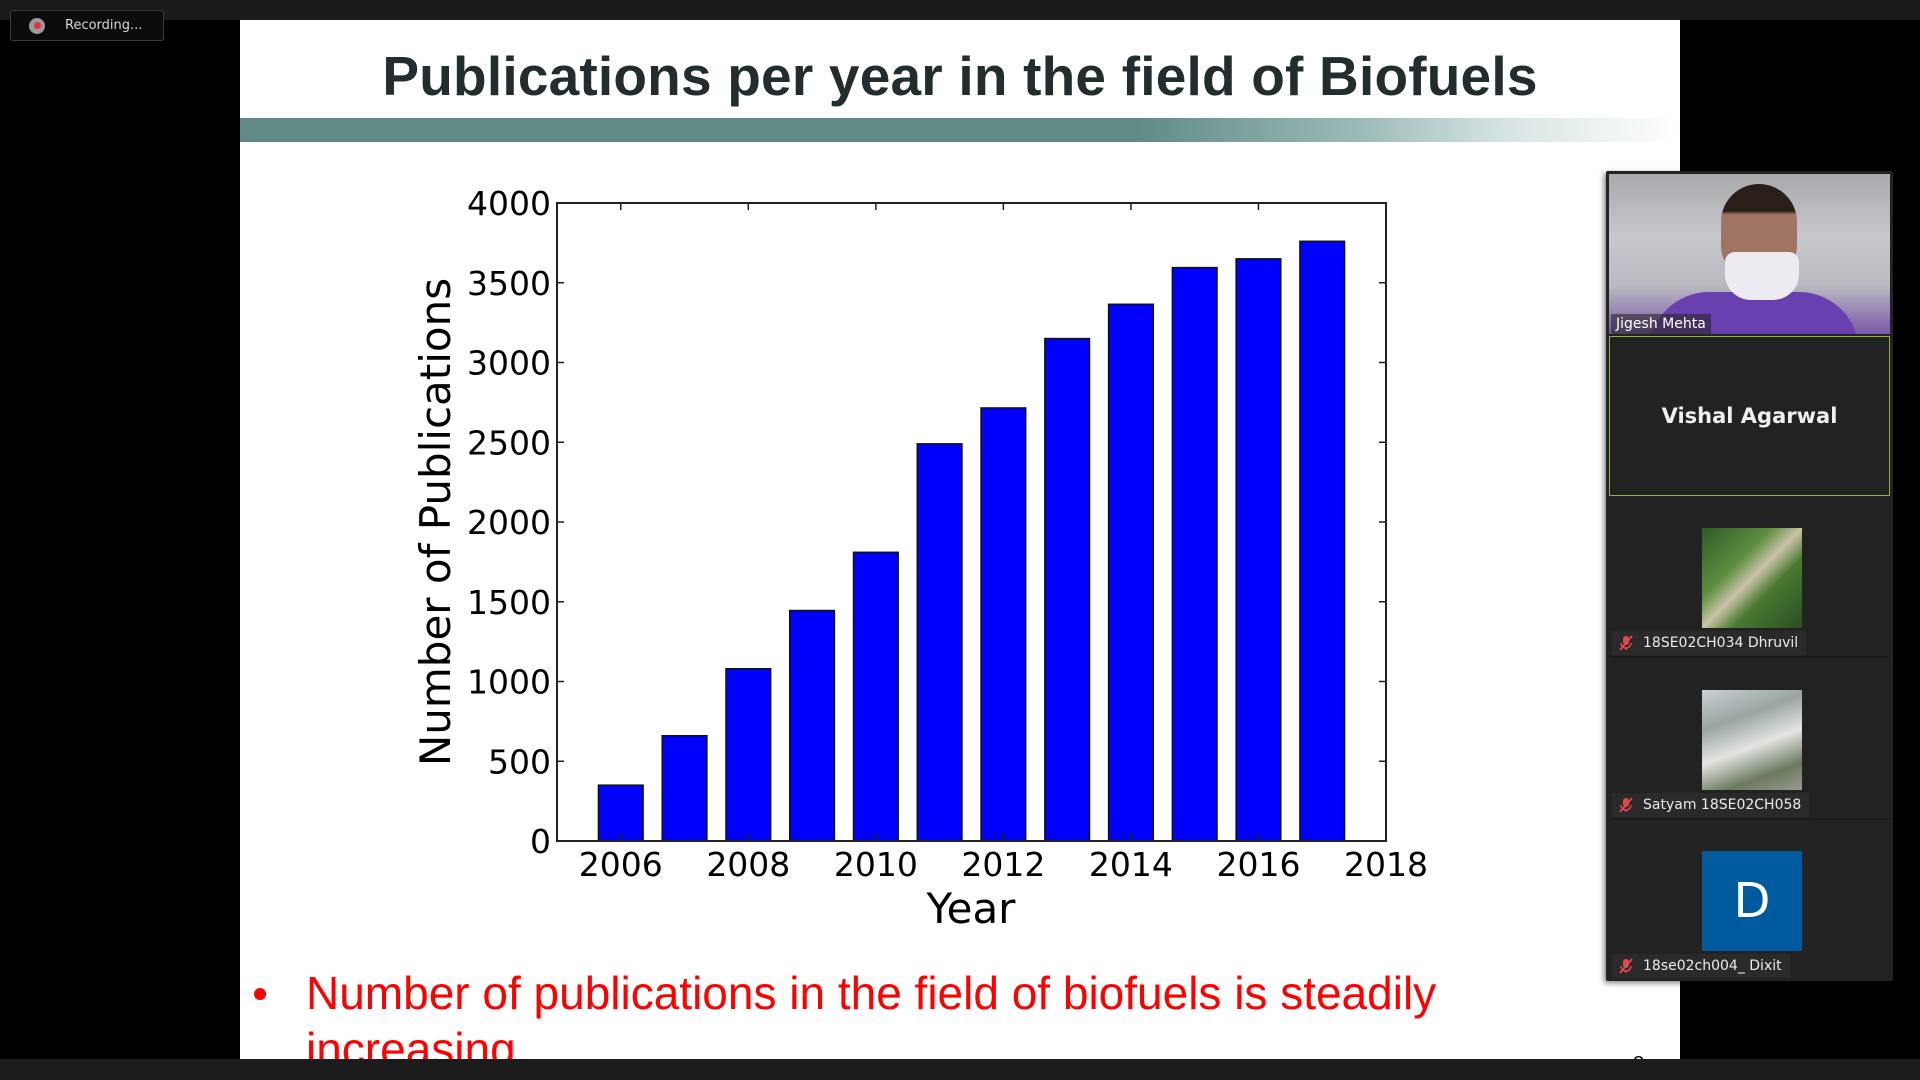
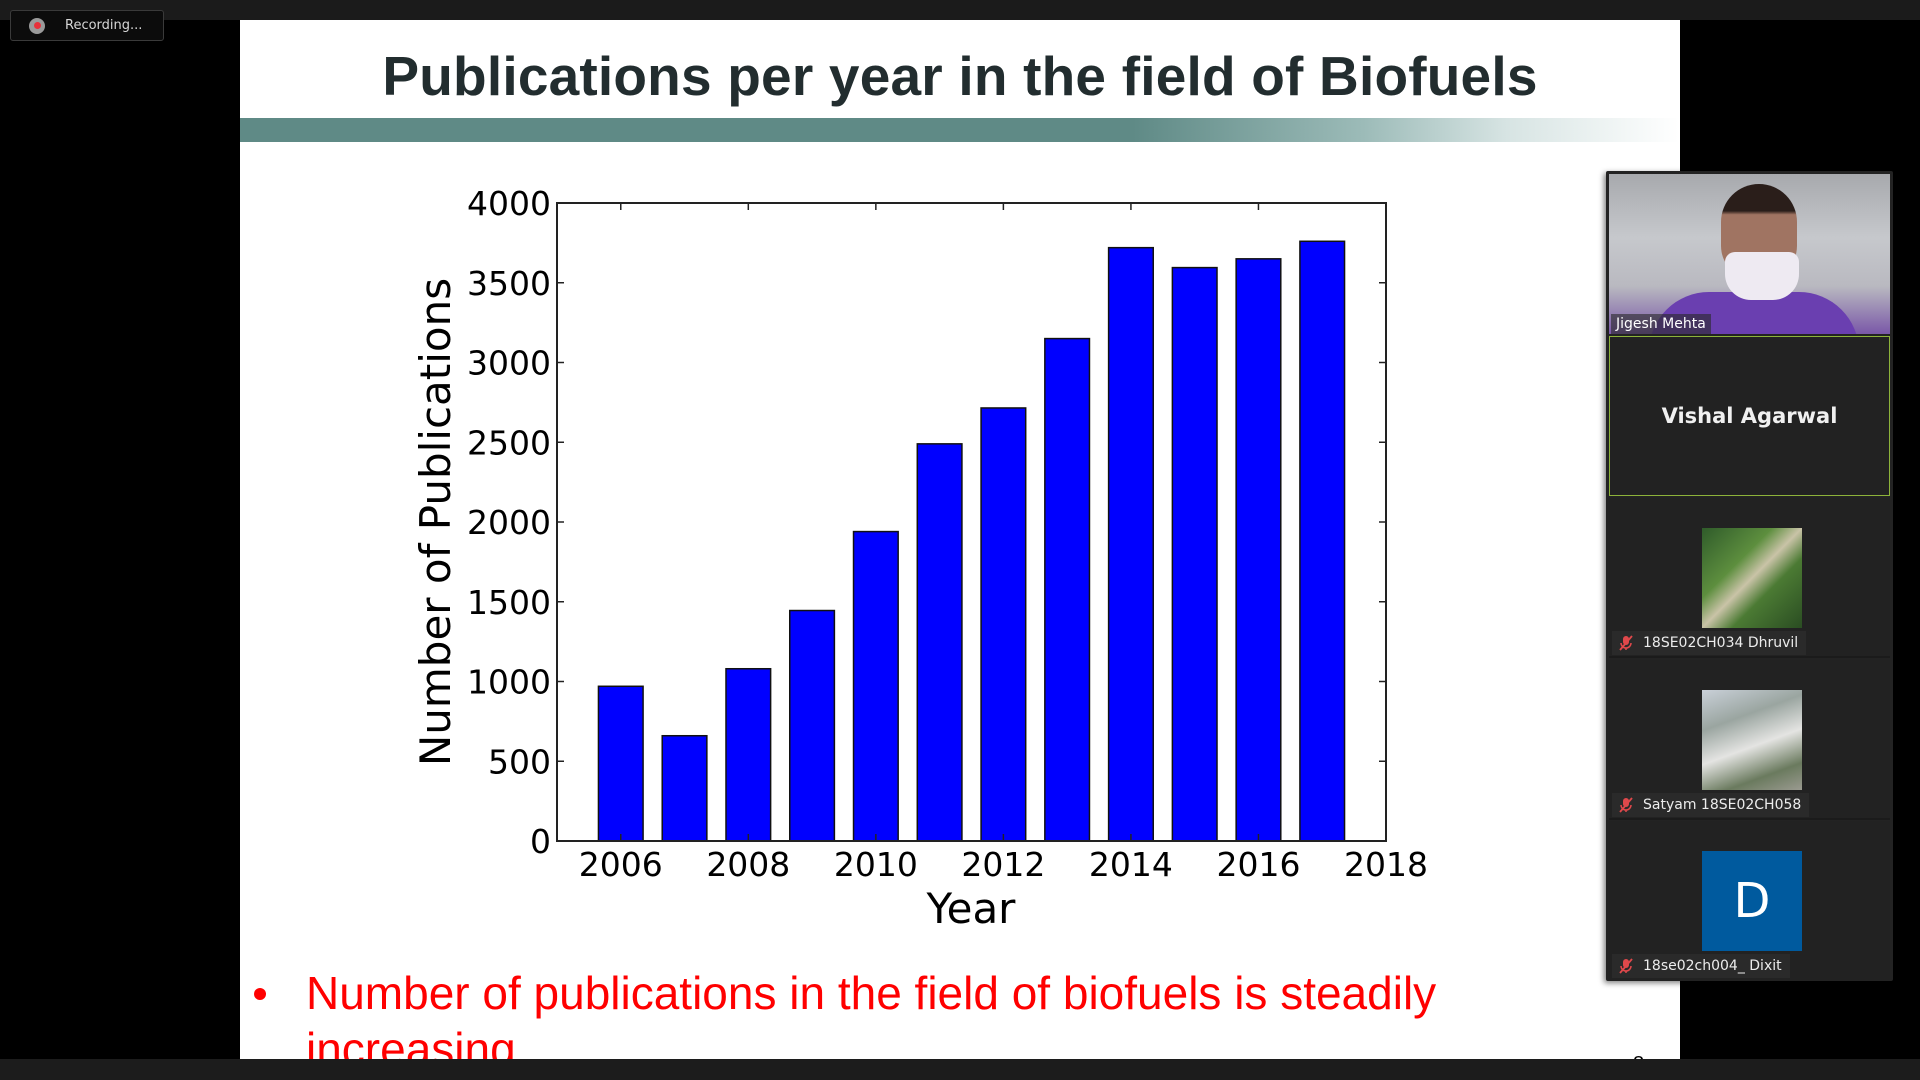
2006: 350 -> 970
2010: 1810 -> 1940
2014: 3360 -> 3720
